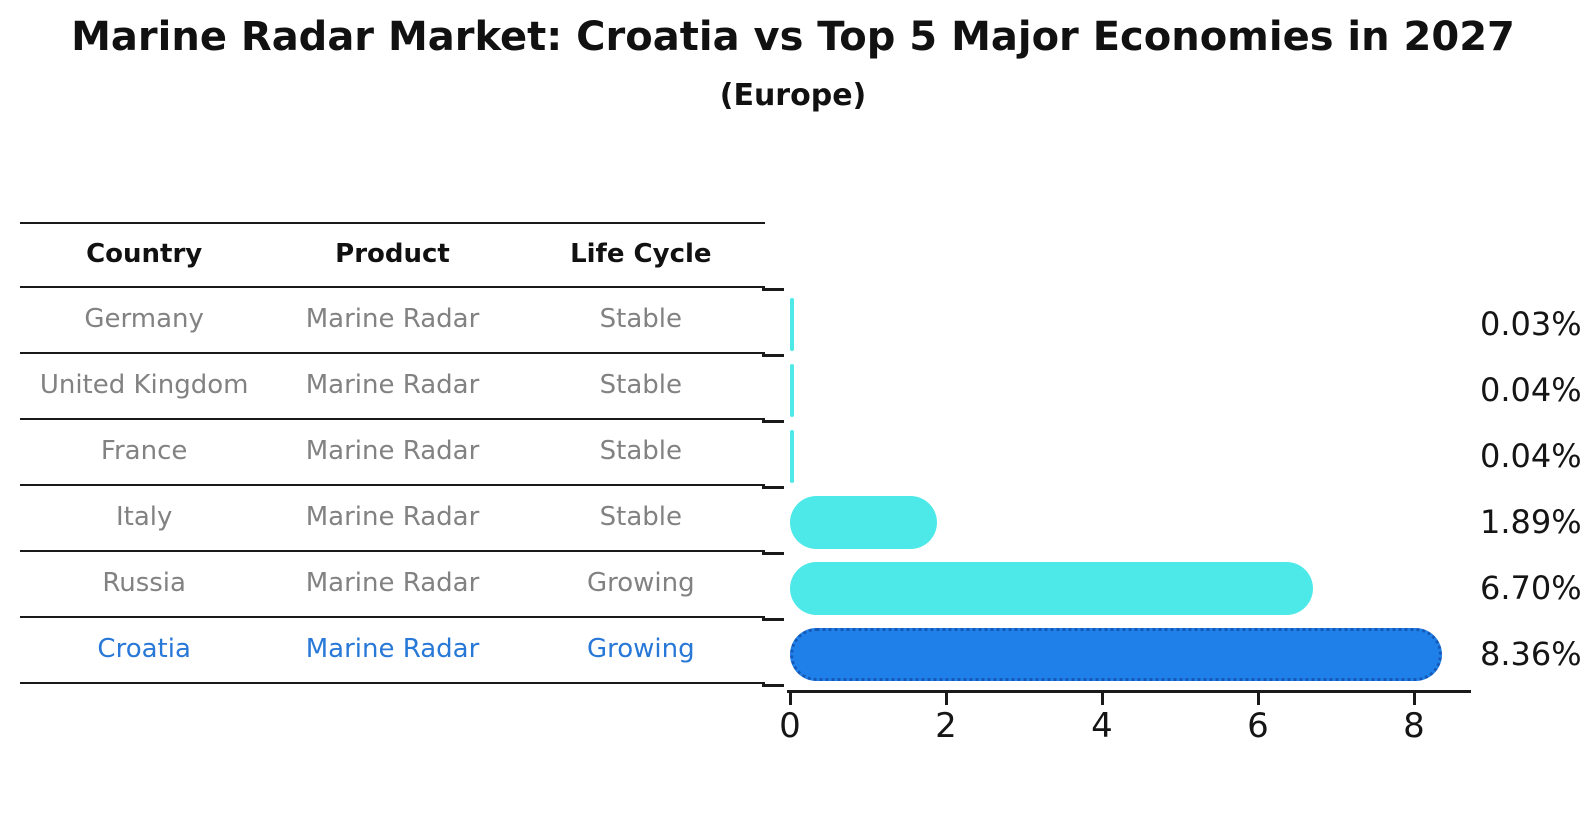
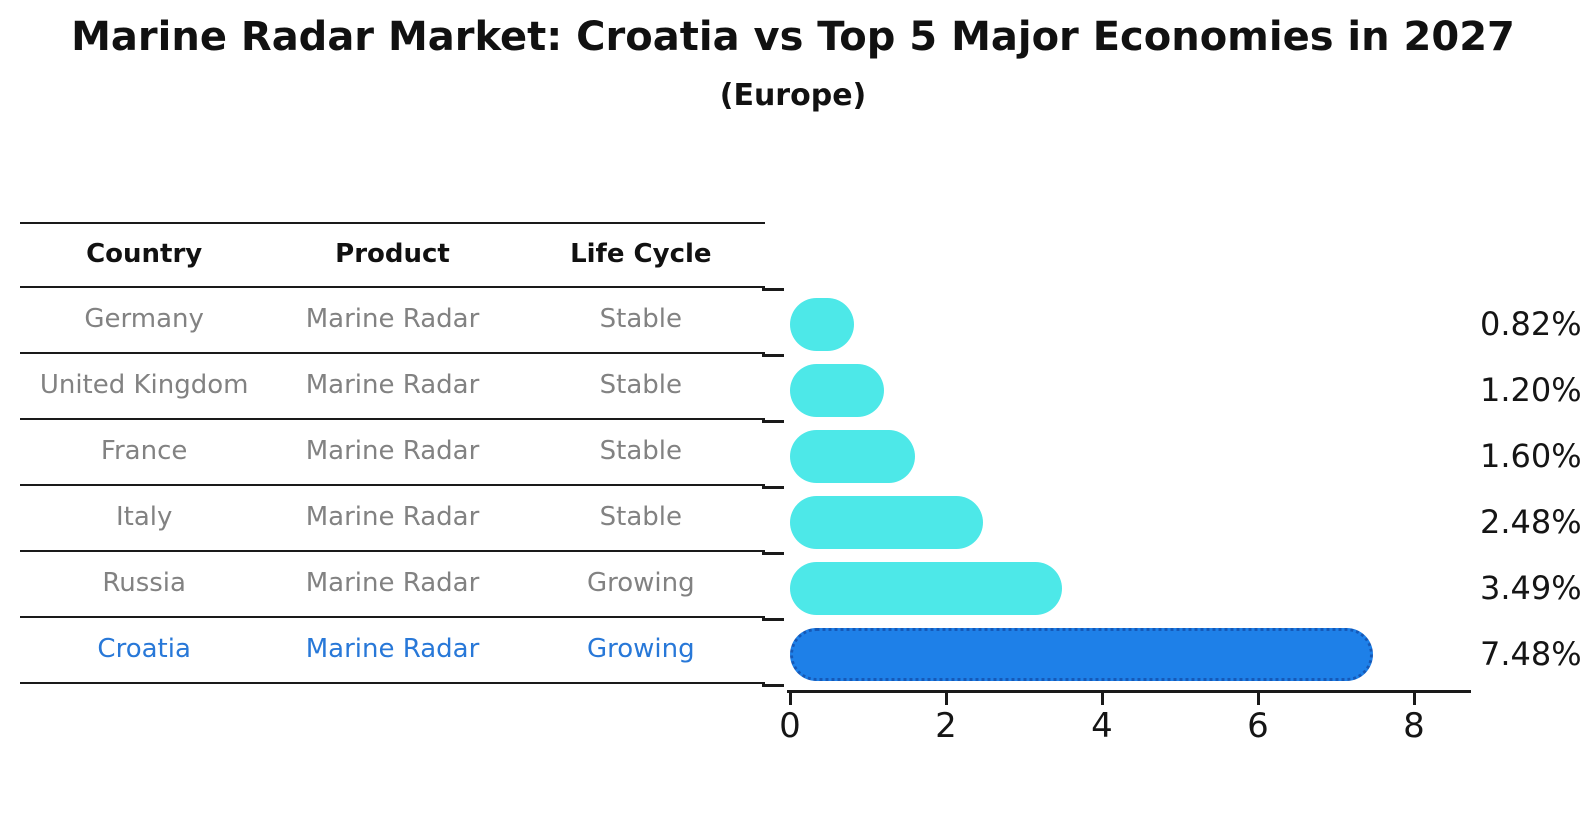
Germany: 0.03% -> 0.82%
United Kingdom: 0.04% -> 1.20%
France: 0.04% -> 1.60%
Italy: 1.89% -> 2.48%
Russia: 6.70% -> 3.49%
Croatia: 8.36% -> 7.48%
